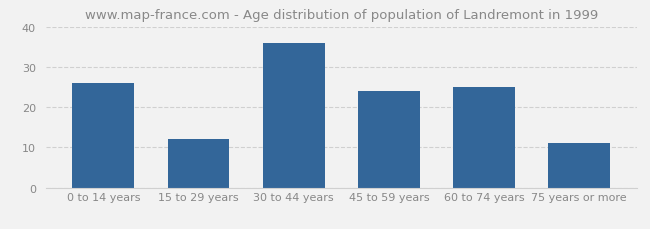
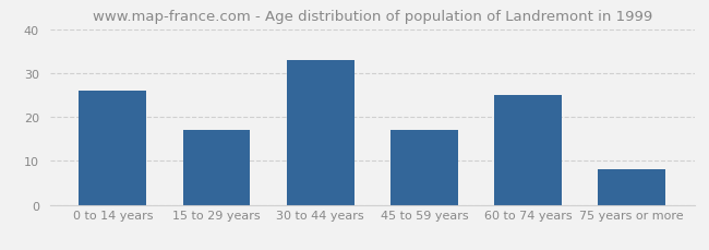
15 to 29 years: 12 -> 17
30 to 44 years: 36 -> 33
45 to 59 years: 24 -> 17
75 years or more: 11 -> 8
